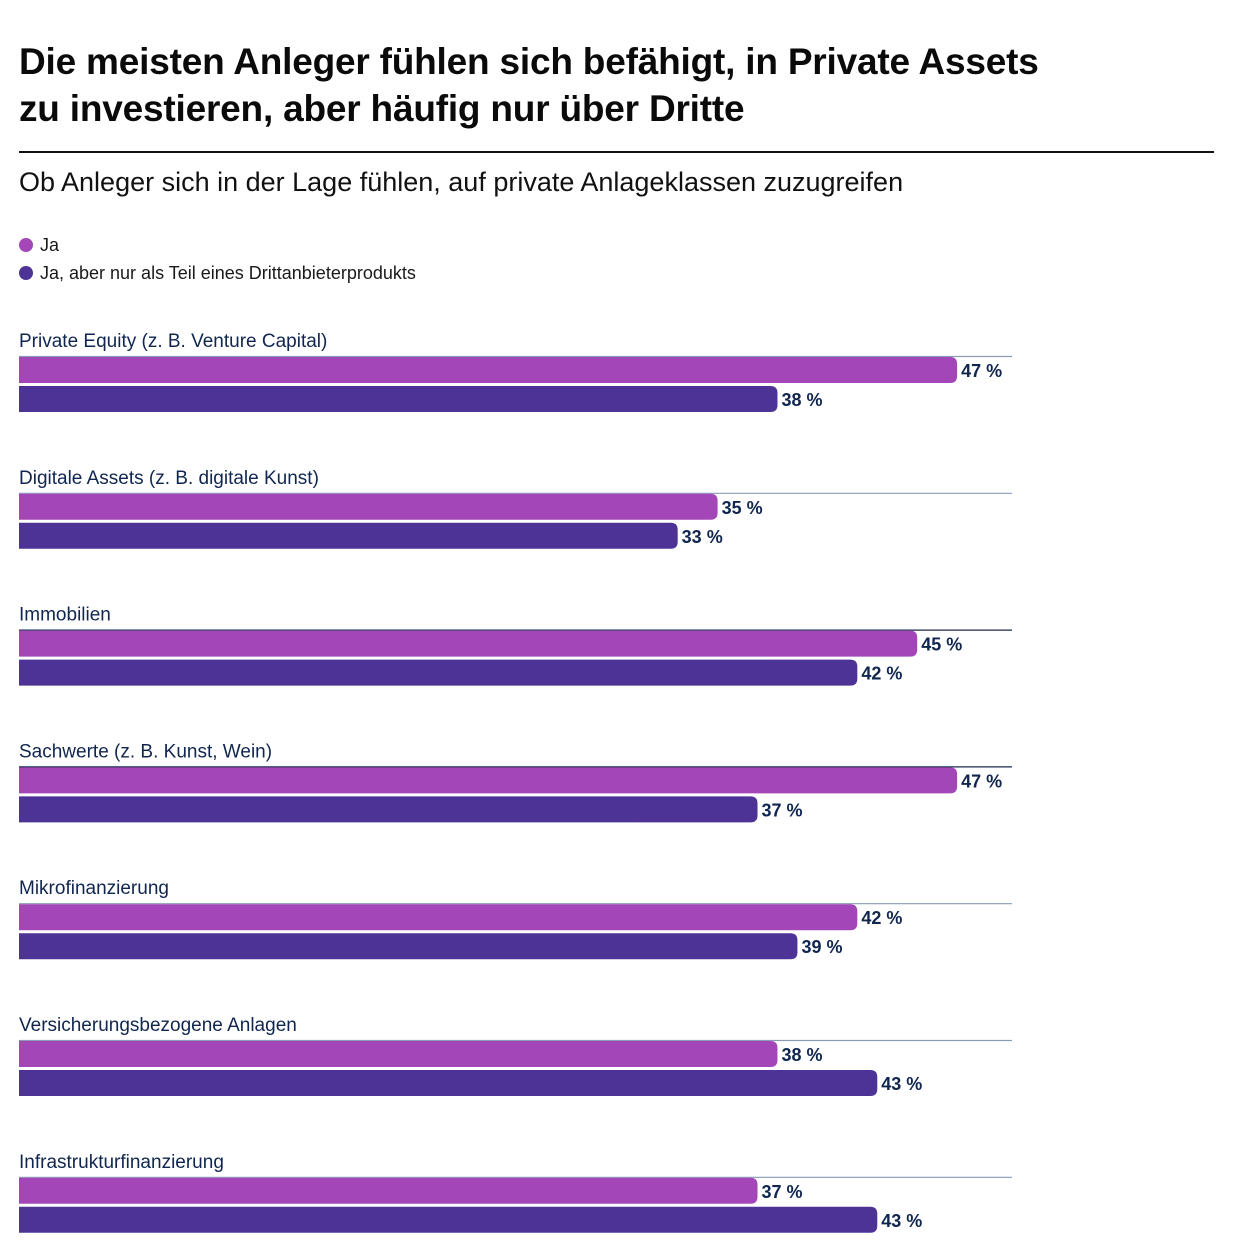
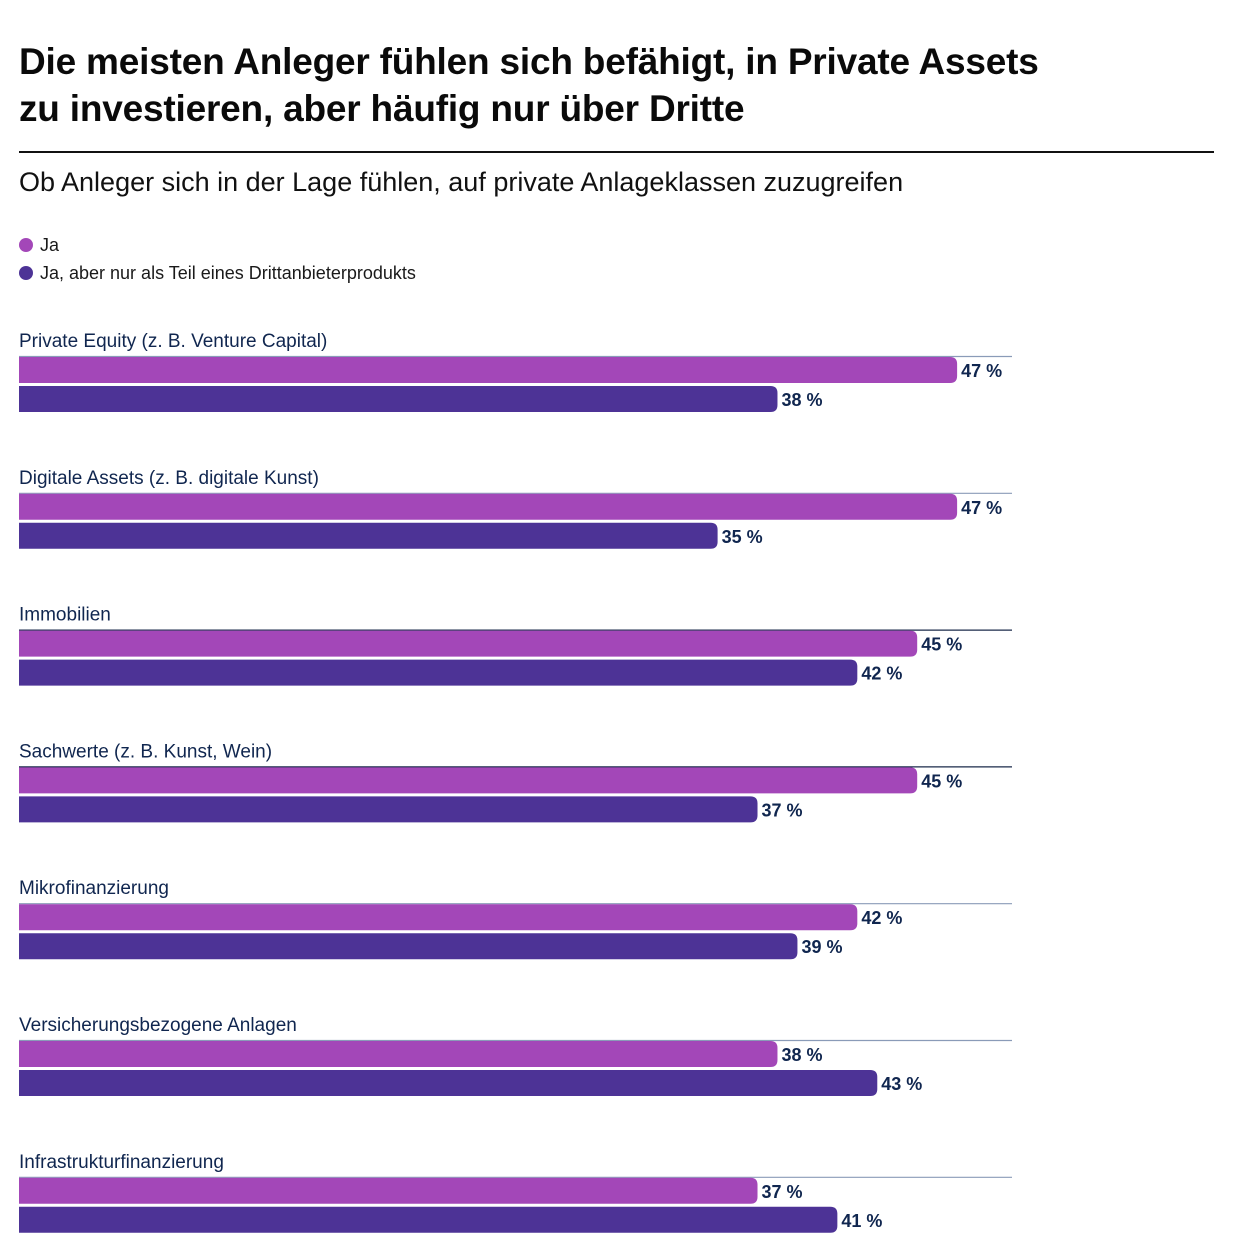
Ja/Digitale Assets (z. B. digitale Kunst): 35 -> 47
Ja, aber nur als Teil eines Drittanbieterprodukts/Digitale Assets (z. B. digitale Kunst): 33 -> 35
Ja/Sachwerte (z. B. Kunst, Wein): 47 -> 45
Ja, aber nur als Teil eines Drittanbieterprodukts/Infrastrukturfinanzierung: 43 -> 41
